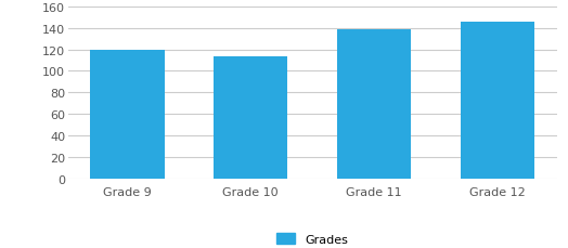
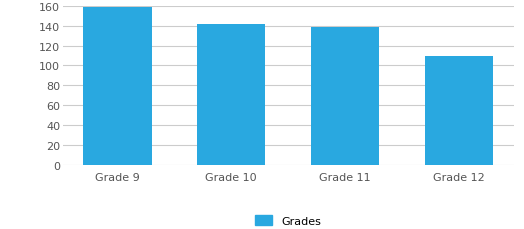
Grade 9: 120 -> 159
Grade 10: 114 -> 142
Grade 12: 146 -> 109
